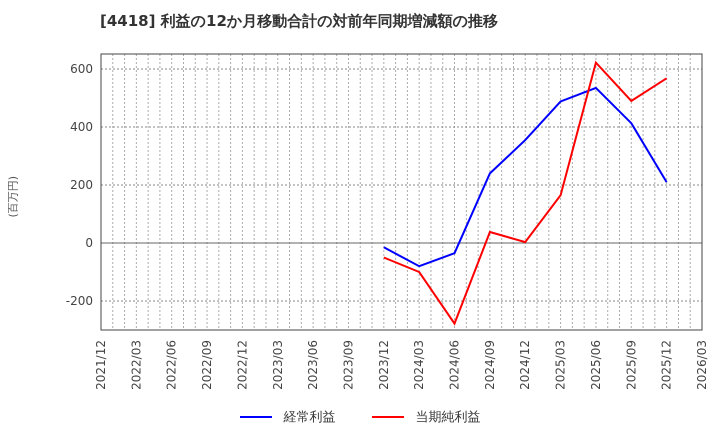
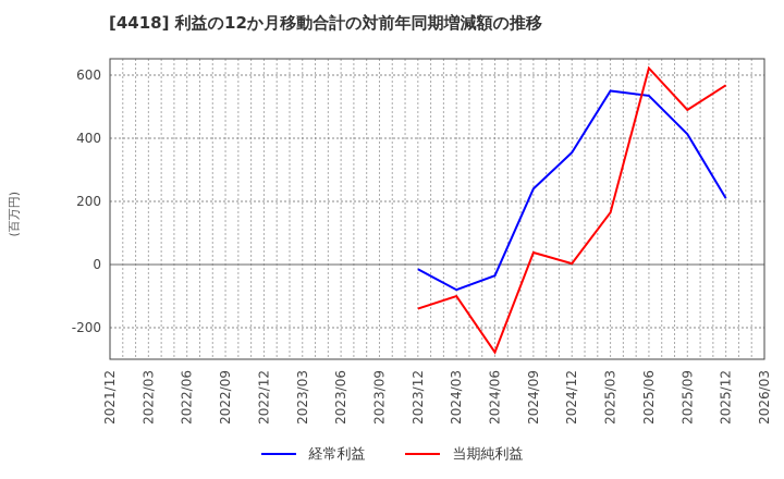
当期純利益/2023/12: -50 -> -140
経常利益/2025/03: 490 -> 550
